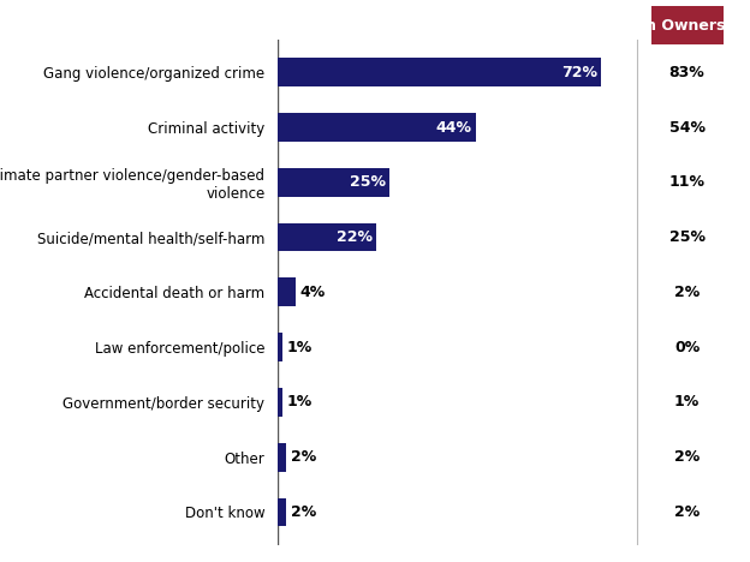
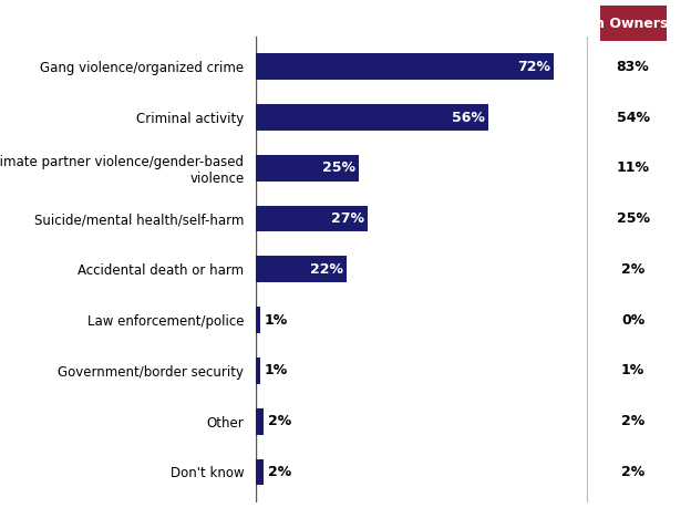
Criminal activity: 44% -> 56%
Suicide/mental health/self-harm: 22% -> 27%
Accidental death or harm: 4% -> 22%
